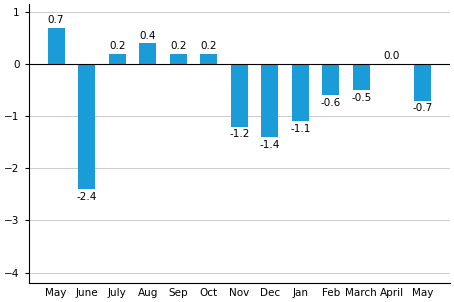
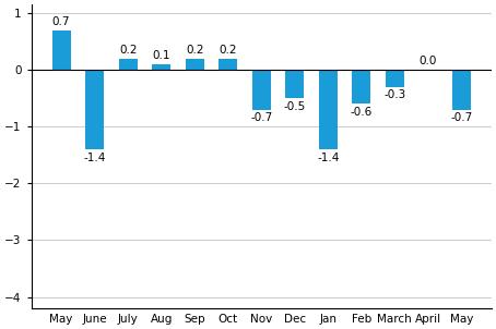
June: -2.4 -> -1.4
Aug: 0.4 -> 0.1
Nov: -1.2 -> -0.7
Dec: -1.4 -> -0.5
Jan: -1.1 -> -1.4
March: -0.5 -> -0.3
